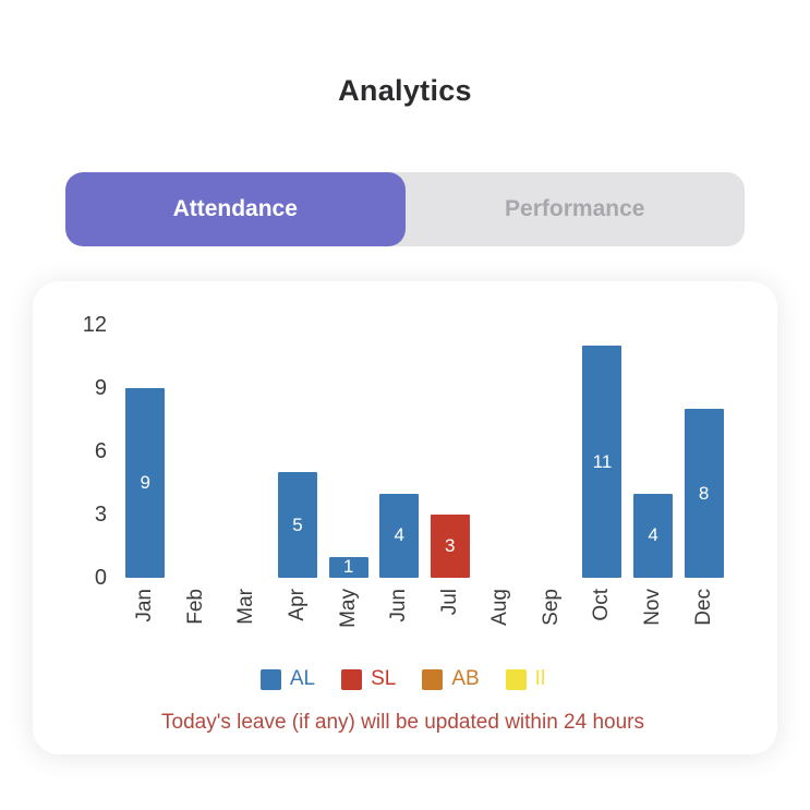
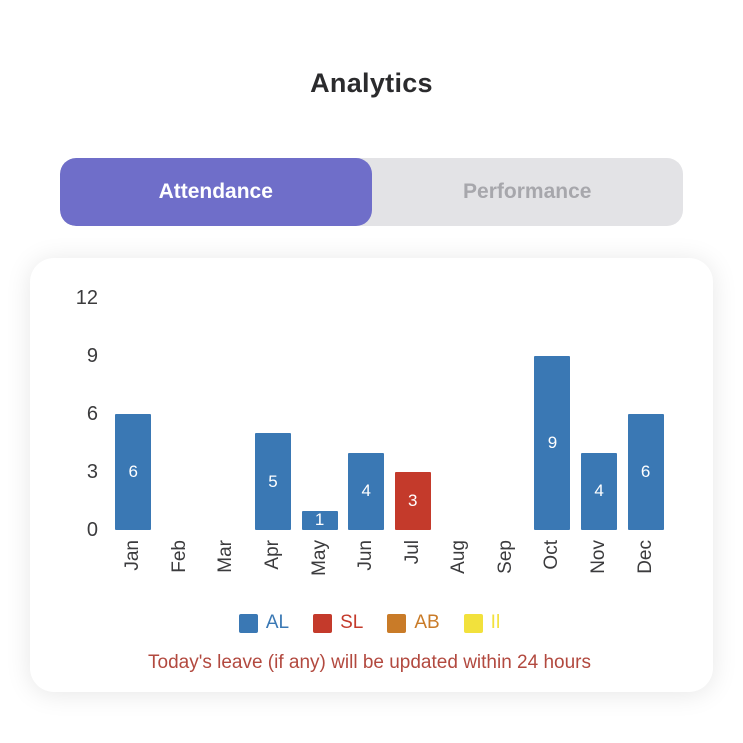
Jan: 9 -> 6
Oct: 11 -> 9
Dec: 8 -> 6
